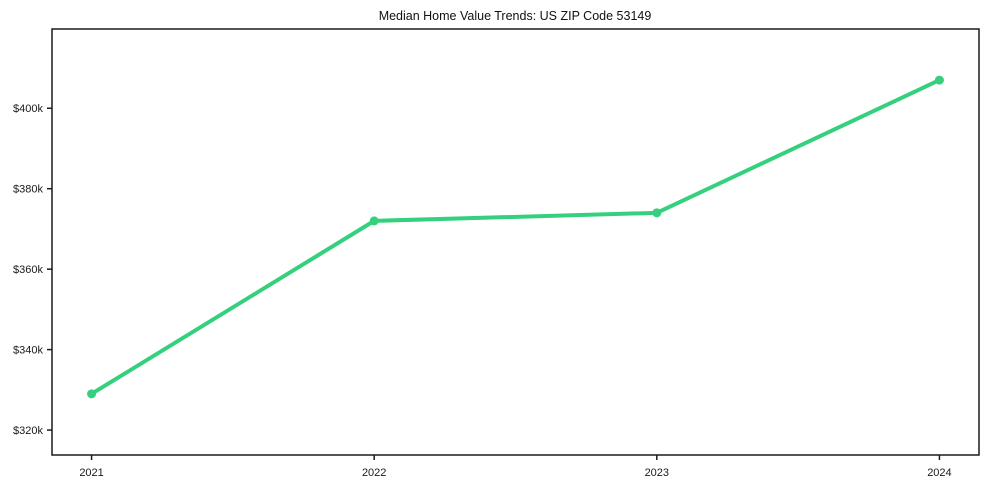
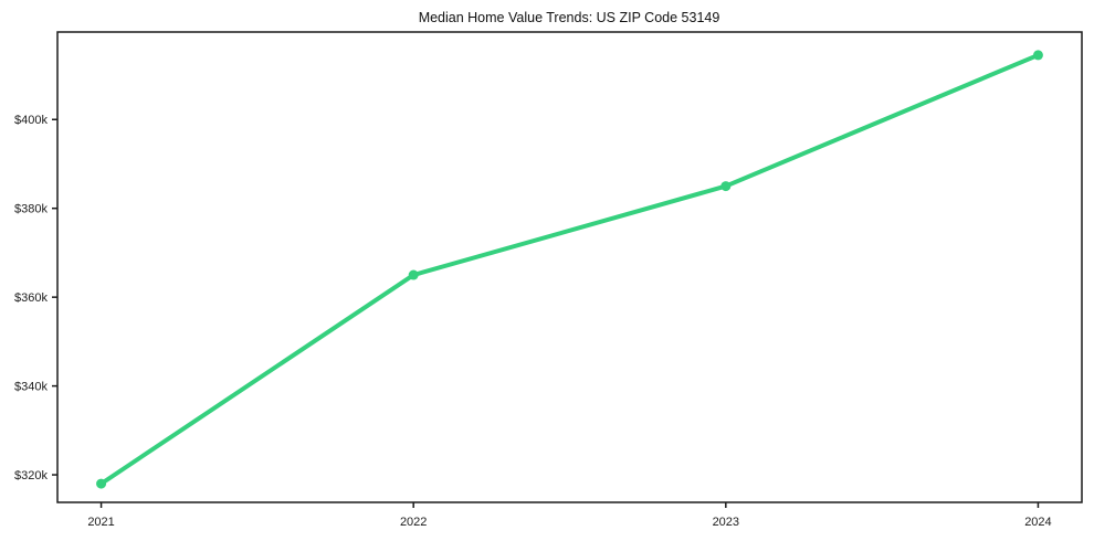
2021: $329k -> $318k
2022: $372k -> $365k
2023: $374k -> $385k
2024: $407k -> $414k
